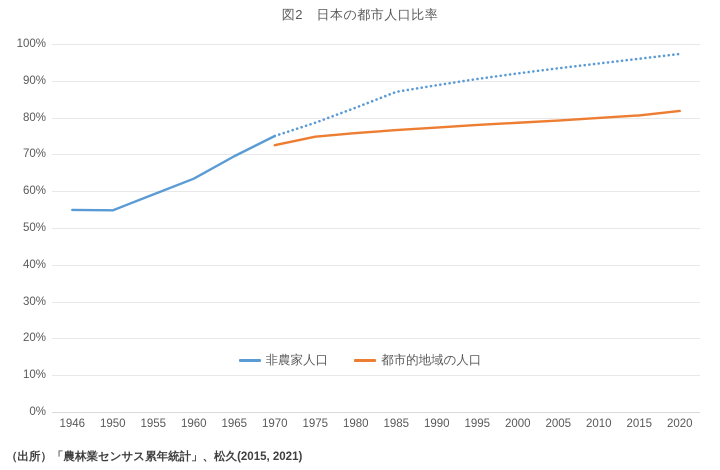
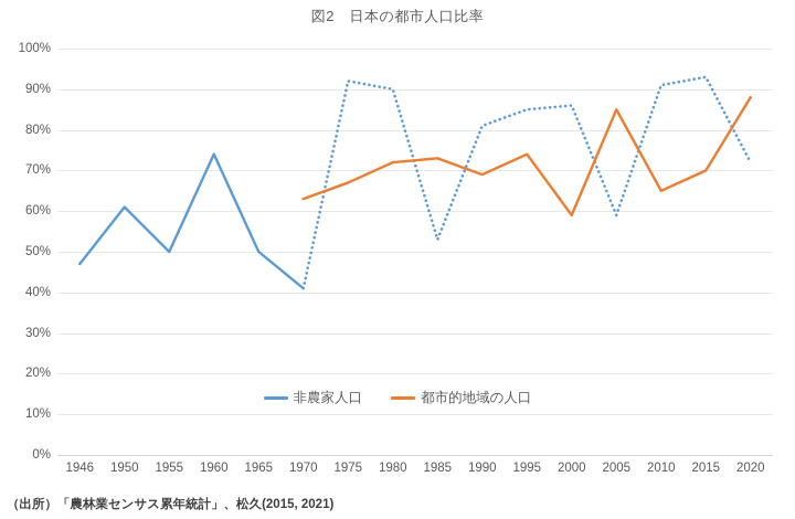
非農家人口/1946: 55% -> 47%
非農家人口/1950: 55% -> 61%
非農家人口/1955: 59% -> 50%
非農家人口/1960: 63% -> 74%
非農家人口/1965: 70% -> 50%
非農家人口/1970: 75% -> 41%
都市的地域の人口/1970: 72% -> 63%
非農家人口/1975: 79% -> 92%
都市的地域の人口/1975: 75% -> 67%
非農家人口/1980: 83% -> 90%
都市的地域の人口/1980: 76% -> 72%
非農家人口/1985: 87% -> 53%
都市的地域の人口/1985: 77% -> 73%
非農家人口/1990: 89% -> 81%
都市的地域の人口/1990: 77% -> 69%
非農家人口/1995: 90% -> 85%
都市的地域の人口/1995: 78% -> 74%
非農家人口/2000: 92% -> 86%
都市的地域の人口/2000: 79% -> 59%
非農家人口/2005: 93% -> 59%
都市的地域の人口/2005: 79% -> 85%
非農家人口/2010: 95% -> 91%
都市的地域の人口/2010: 80% -> 65%
非農家人口/2015: 96% -> 93%
都市的地域の人口/2015: 81% -> 70%
非農家人口/2020: 97% -> 72%
都市的地域の人口/2020: 82% -> 88%
